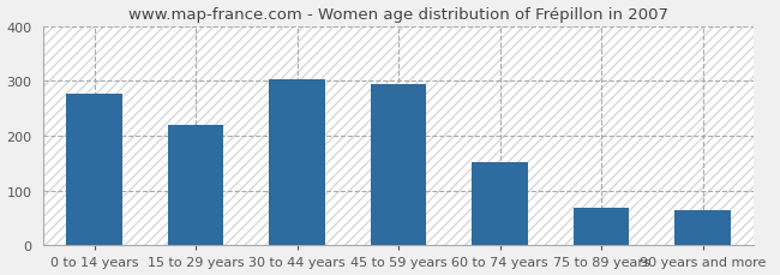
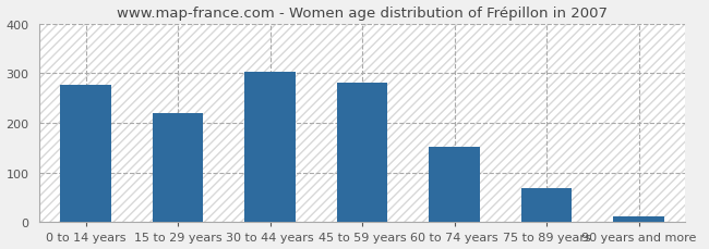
45 to 59 years: 295 -> 280
90 years and more: 65 -> 11
